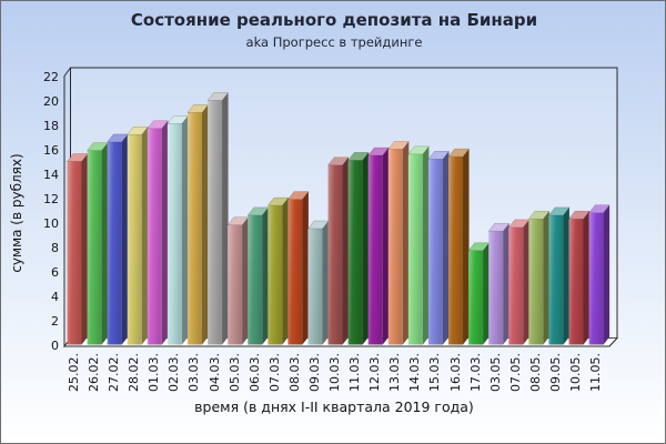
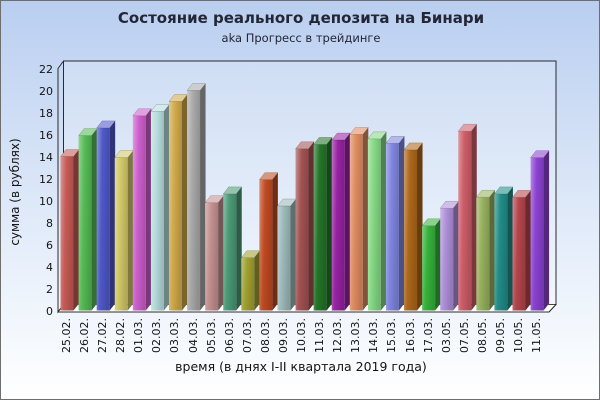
25.02.: 15.0 -> 14.0
28.02.: 17.2 -> 13.9
07.03.: 11.4 -> 4.8
16.03.: 15.4 -> 14.6
07.05.: 9.6 -> 16.3
11.05.: 10.8 -> 13.9
